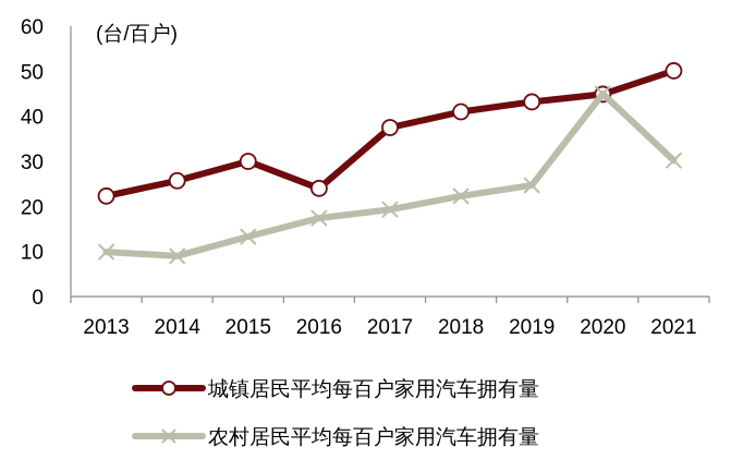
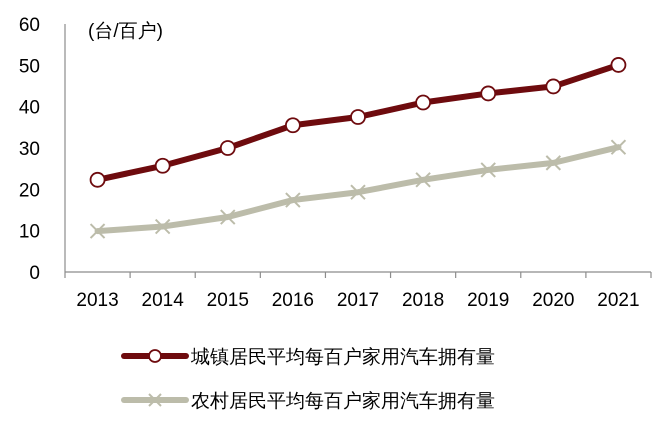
农村居民平均每百户家用汽车拥有量/2014: 9 -> 11
城镇居民平均每百户家用汽车拥有量/2016: 24 -> 36
农村居民平均每百户家用汽车拥有量/2020: 45 -> 26
